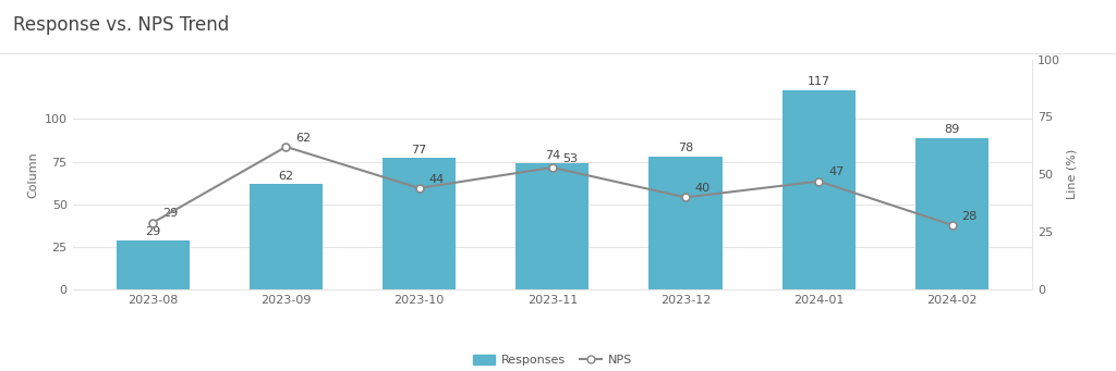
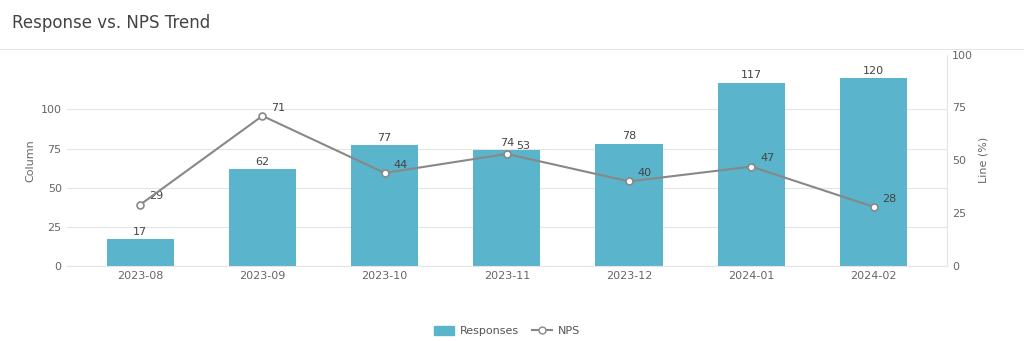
Responses/2023-08: 29 -> 17
NPS/2023-09: 62 -> 71
Responses/2024-02: 89 -> 120
